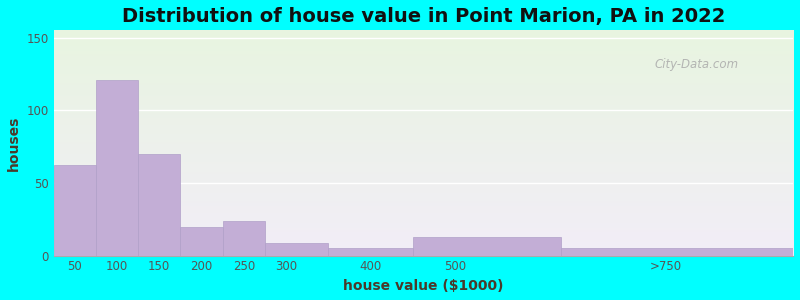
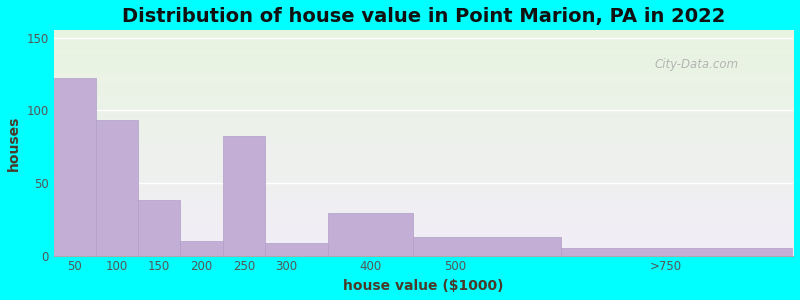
50: 62 -> 122
100: 121 -> 93
150: 70 -> 38
200: 20 -> 10
250: 24 -> 82
400: 5 -> 29
